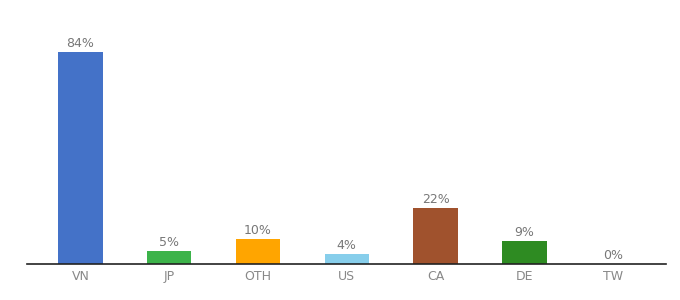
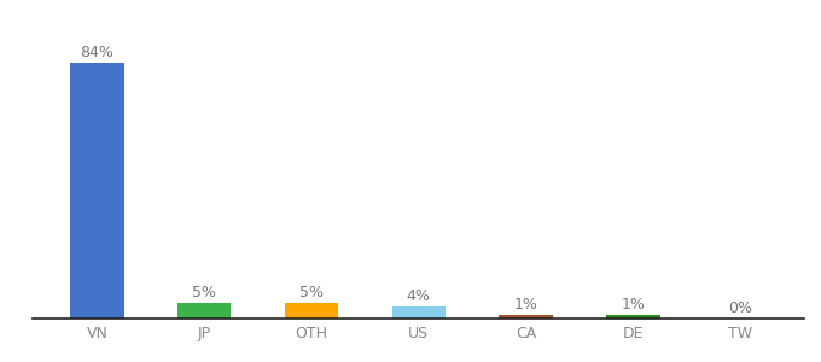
OTH: 10% -> 5%
CA: 22% -> 1%
DE: 9% -> 1%
